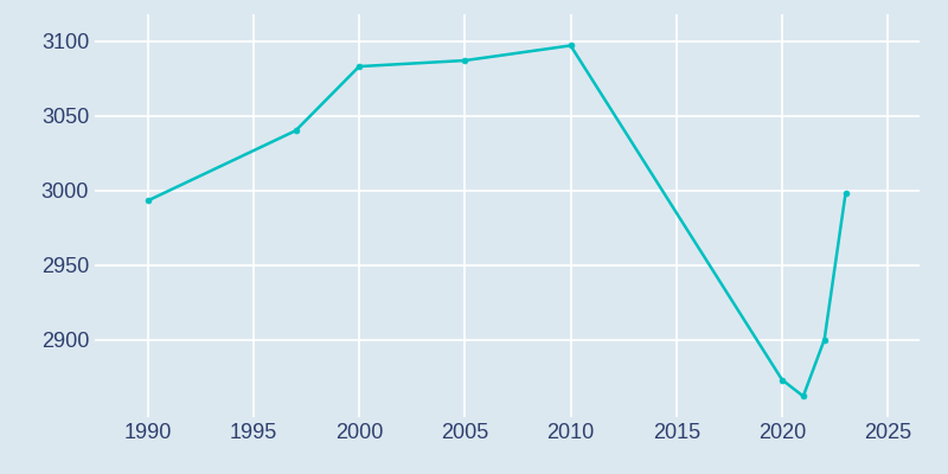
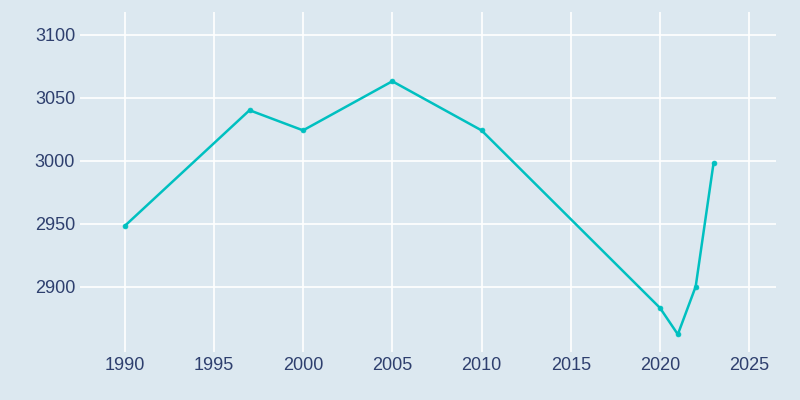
1990: 2993 -> 2948
2000: 3083 -> 3024
2005: 3087 -> 3063
2010: 3097 -> 3024
2020: 2873 -> 2883
